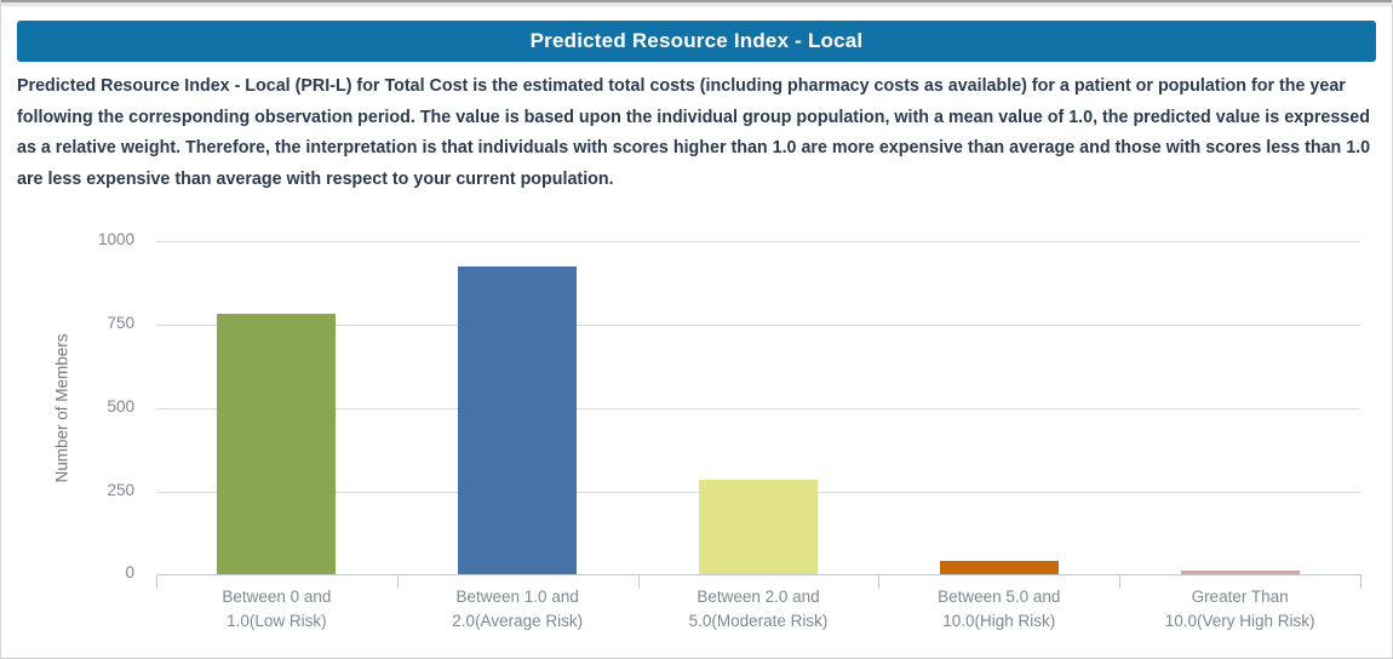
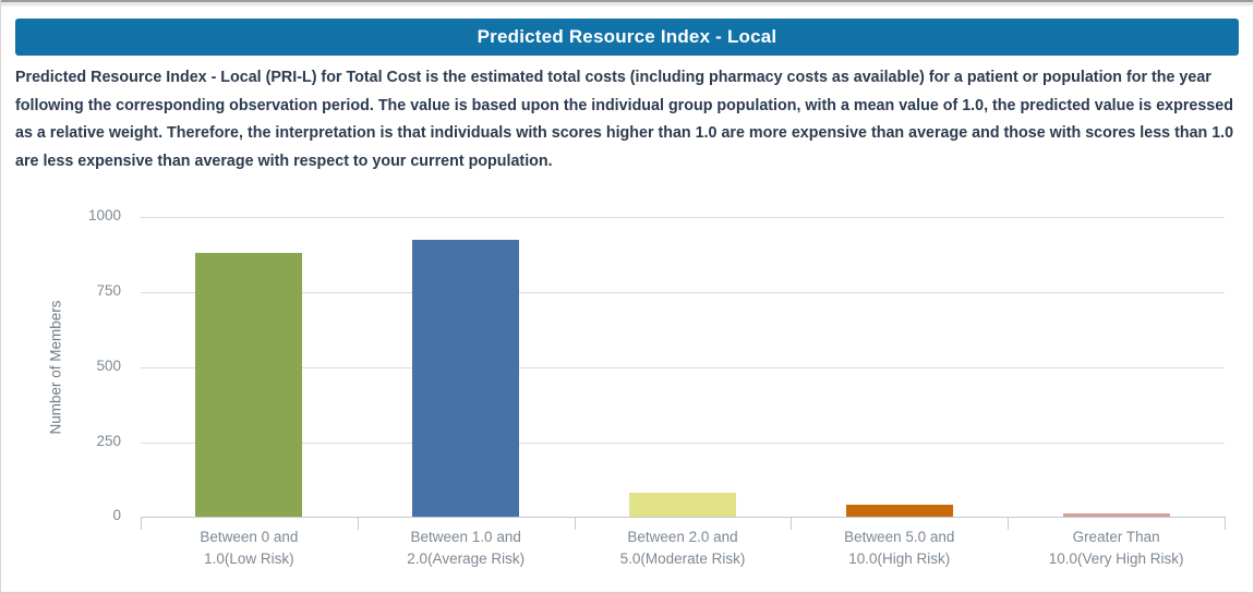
Between 0 and 1.0(Low Risk): 780 -> 880
Between 2.0 and 5.0(Moderate Risk): 280 -> 80
